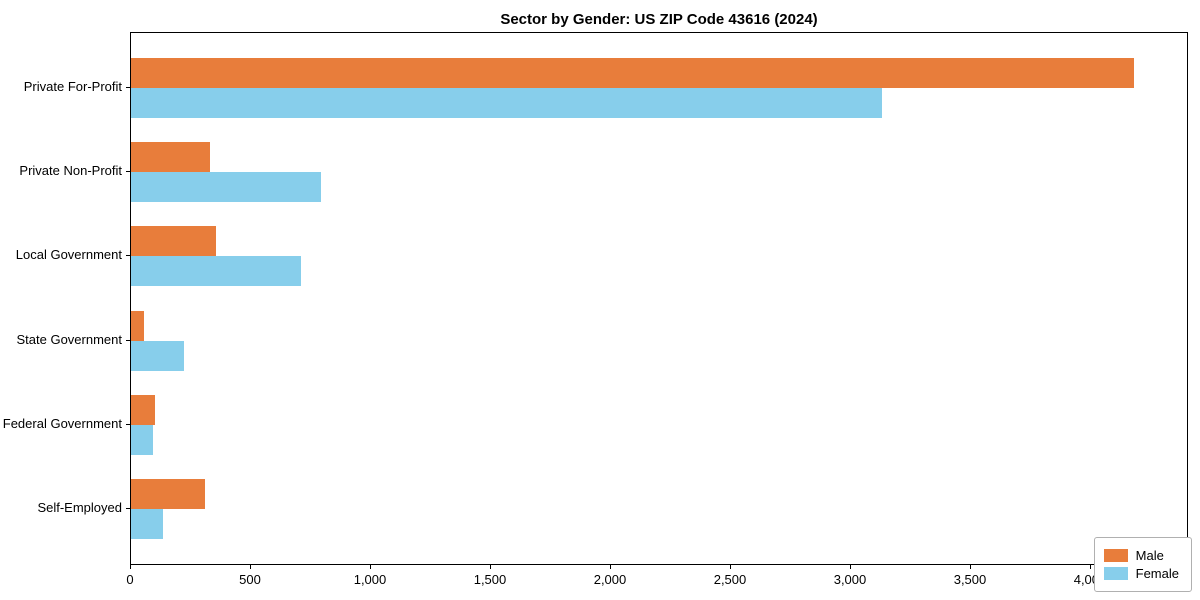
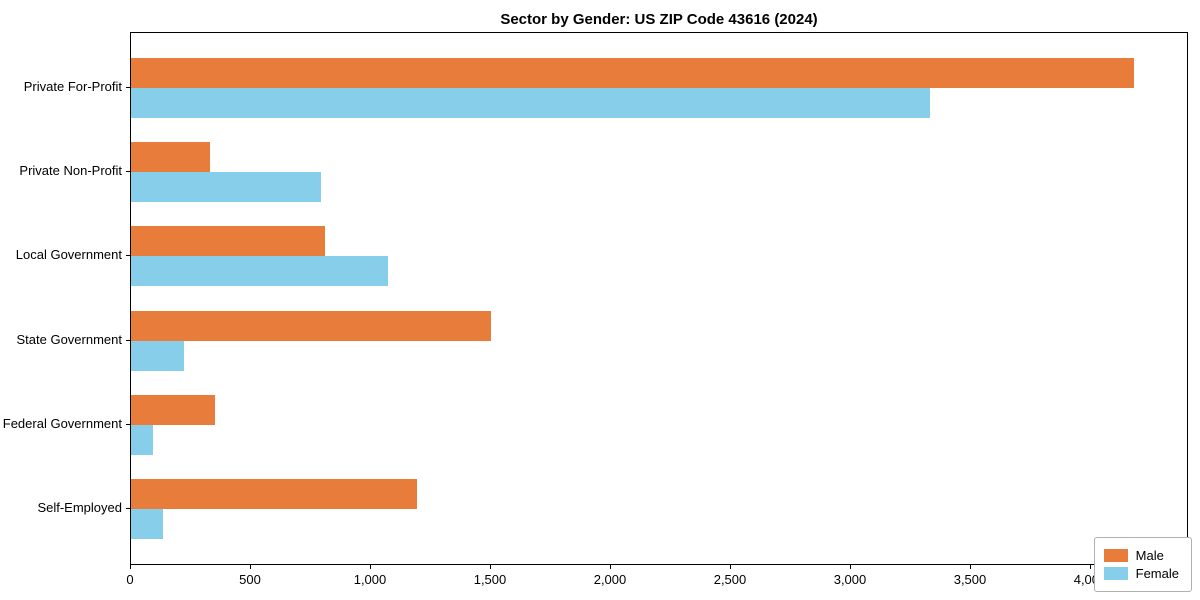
Female/Private For-Profit: 3130 -> 3330
Male/Local Government: 360 -> 810
Female/Local Government: 710 -> 1070
Male/State Government: 60 -> 1500
Male/Federal Government: 100 -> 350
Male/Self-Employed: 310 -> 1190
